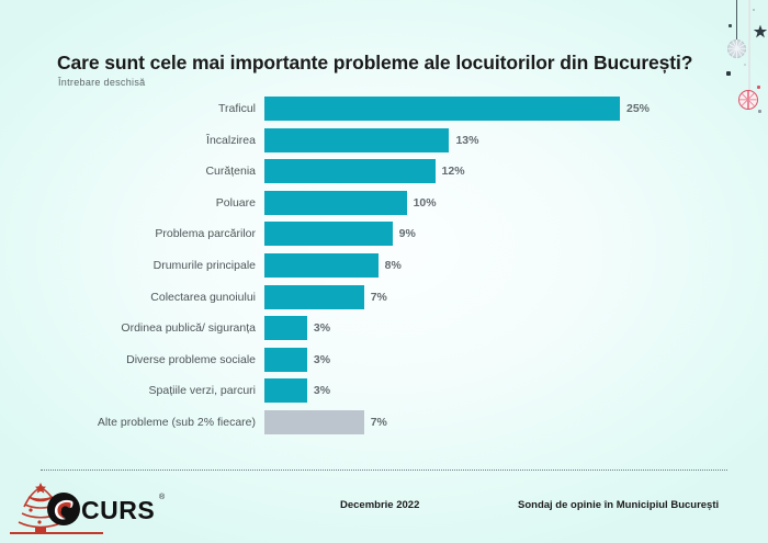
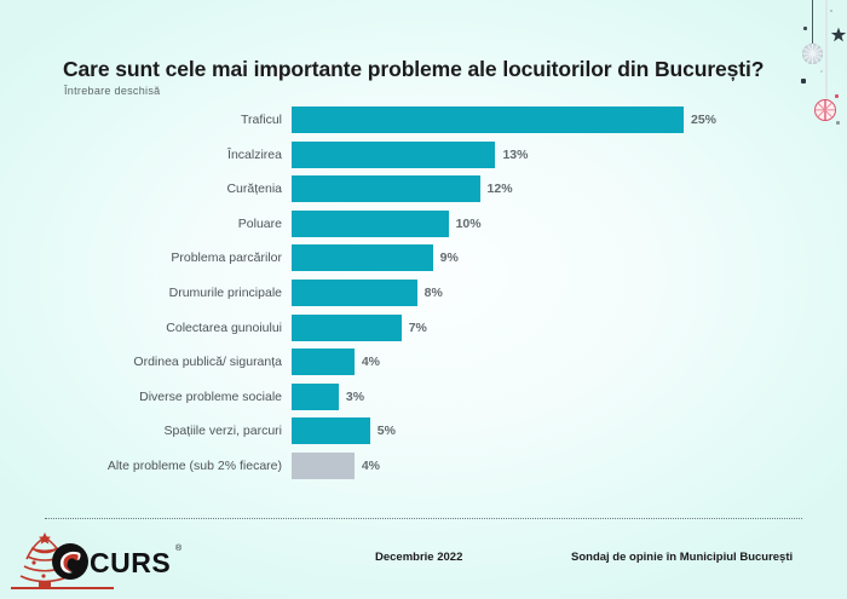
Ordinea publică/ siguranța: 3% -> 4%
Spațiile verzi, parcuri: 3% -> 5%
Alte probleme (sub 2% fiecare): 7% -> 4%
